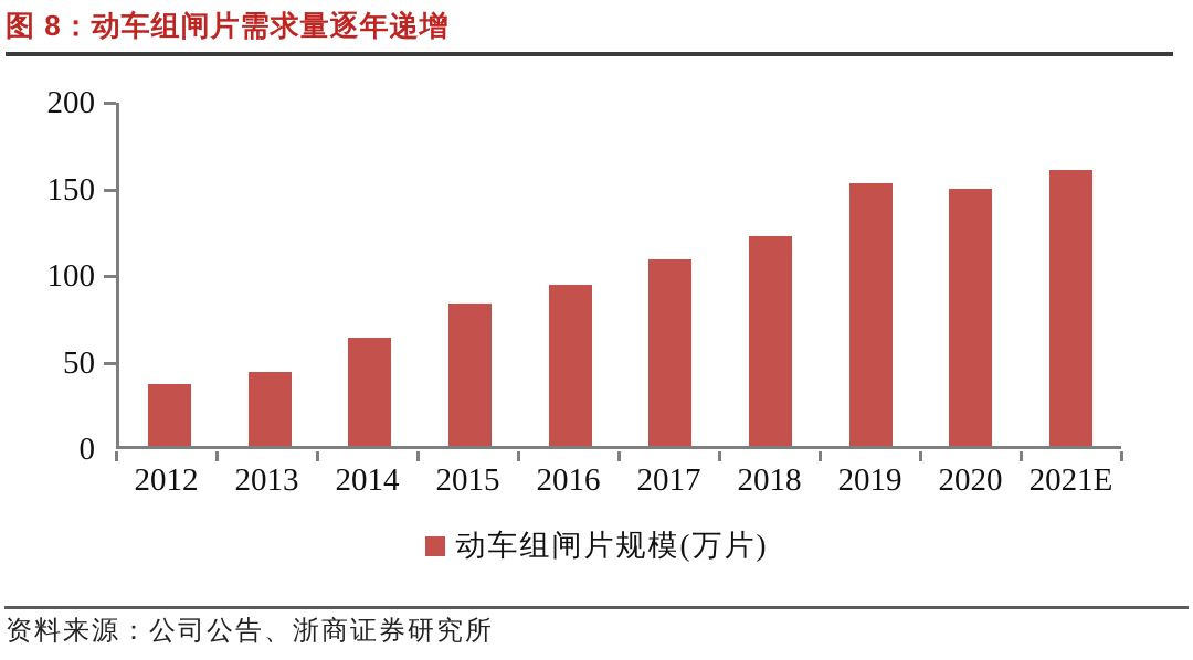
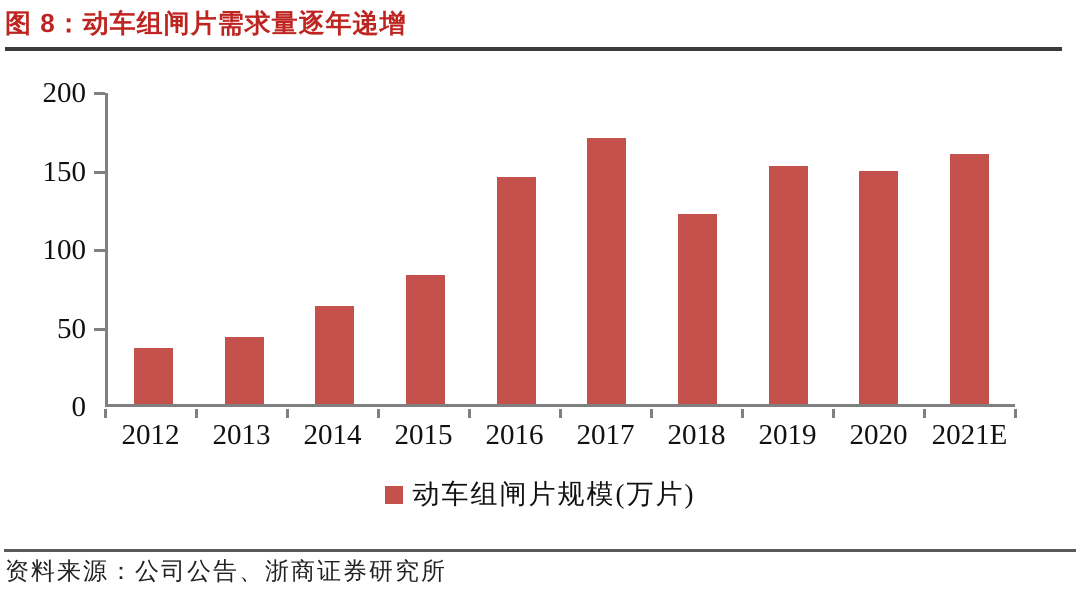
2016: 94 -> 146
2017: 109 -> 171
